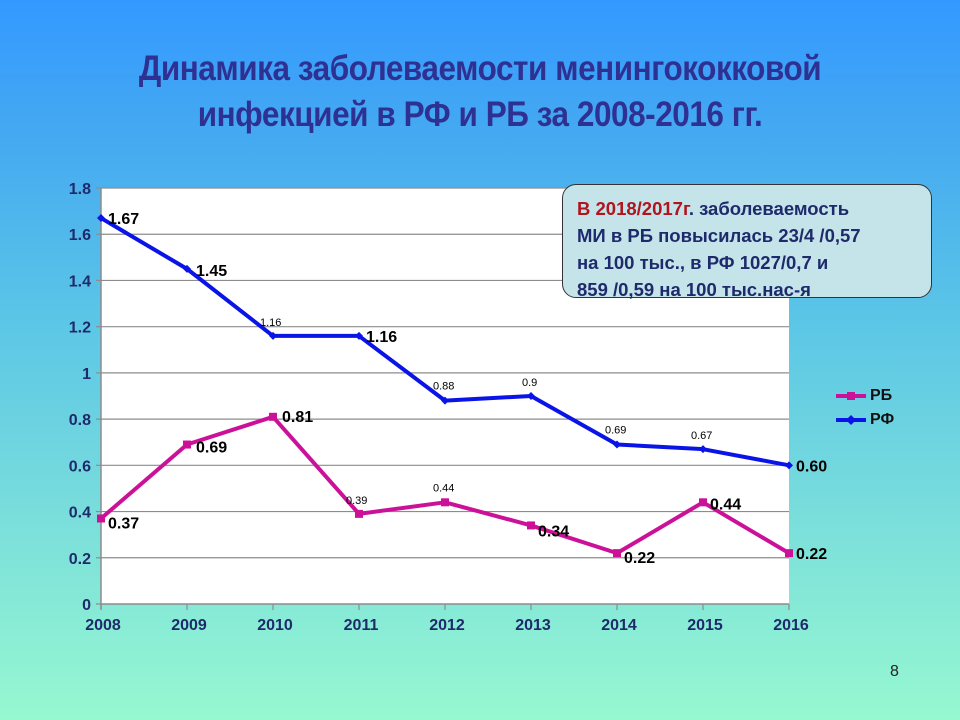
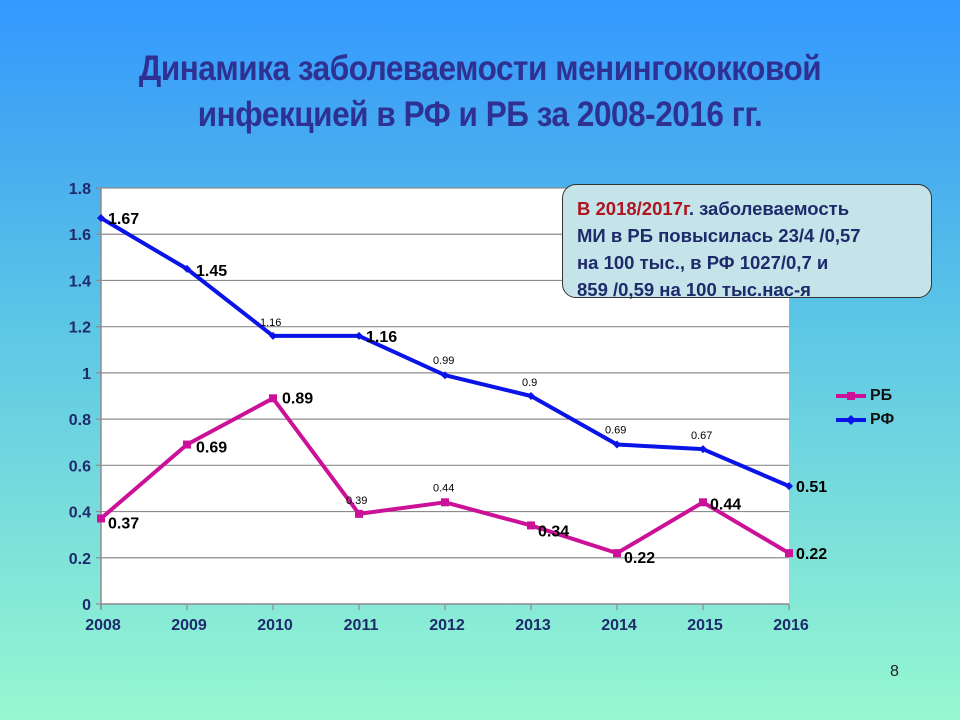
РБ/2010: 0.81 -> 0.89
РФ/2012: 0.88 -> 0.99
РФ/2016: 0.60 -> 0.51
